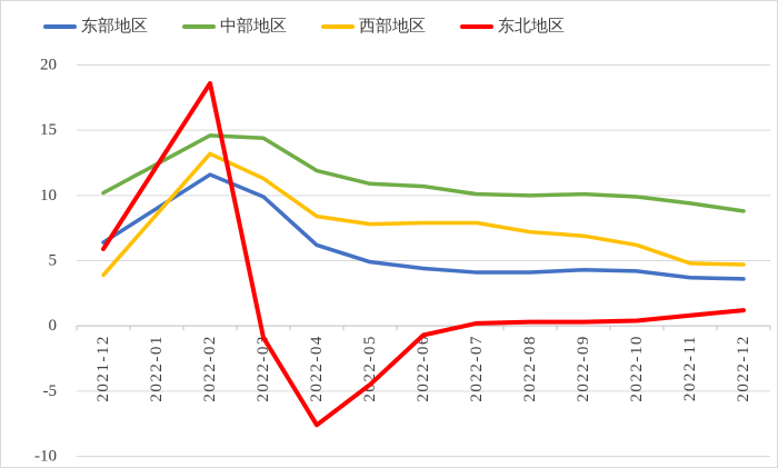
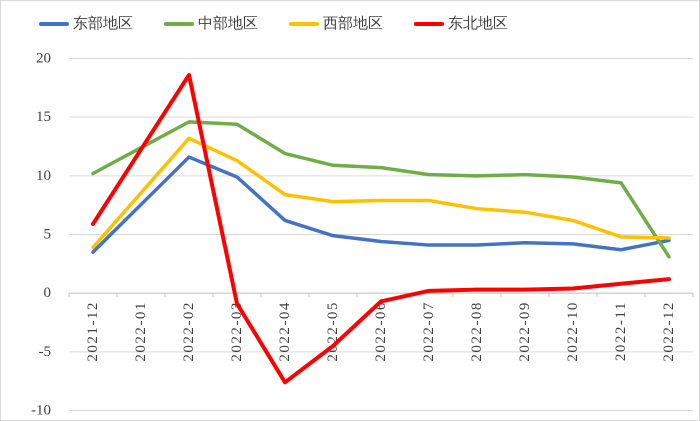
东部地区/2021-12: 6.4 -> 3.5
东部地区/2022-12: 3.6 -> 4.5
中部地区/2022-12: 8.8 -> 3.1
